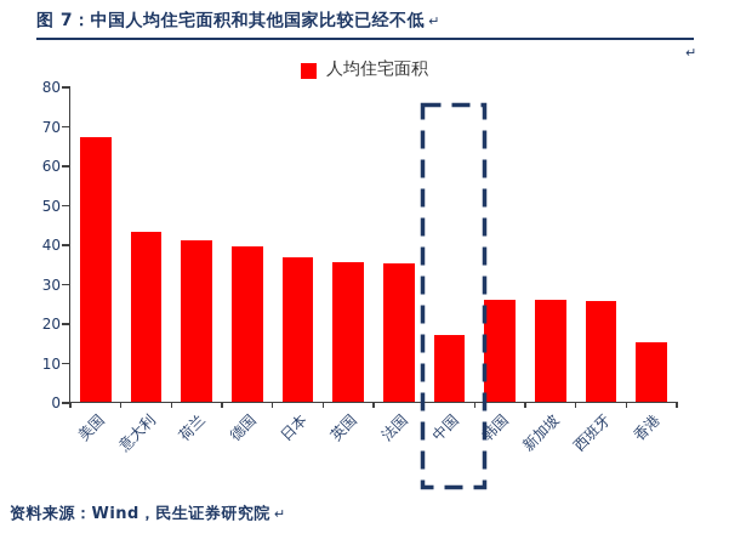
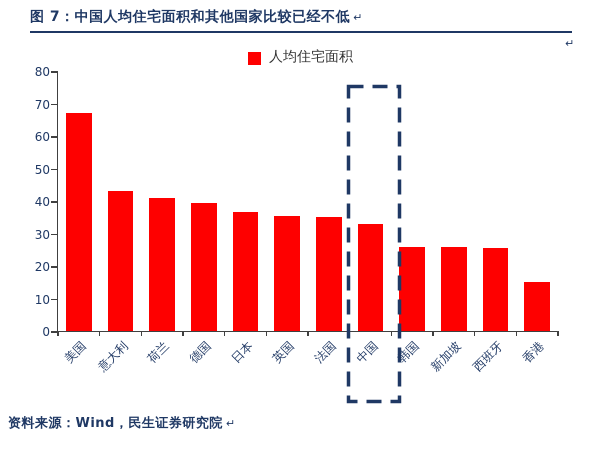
中国: 17 -> 33
